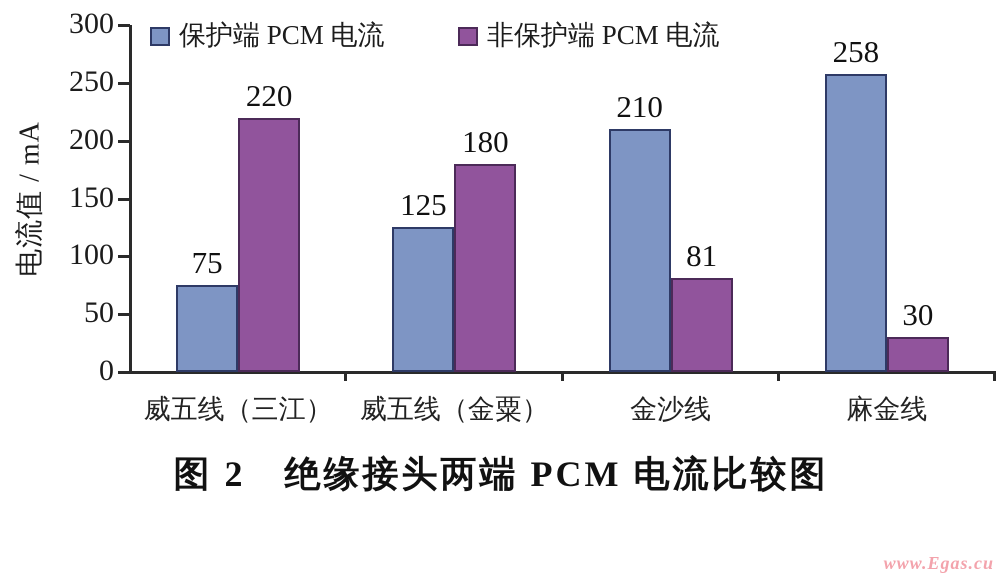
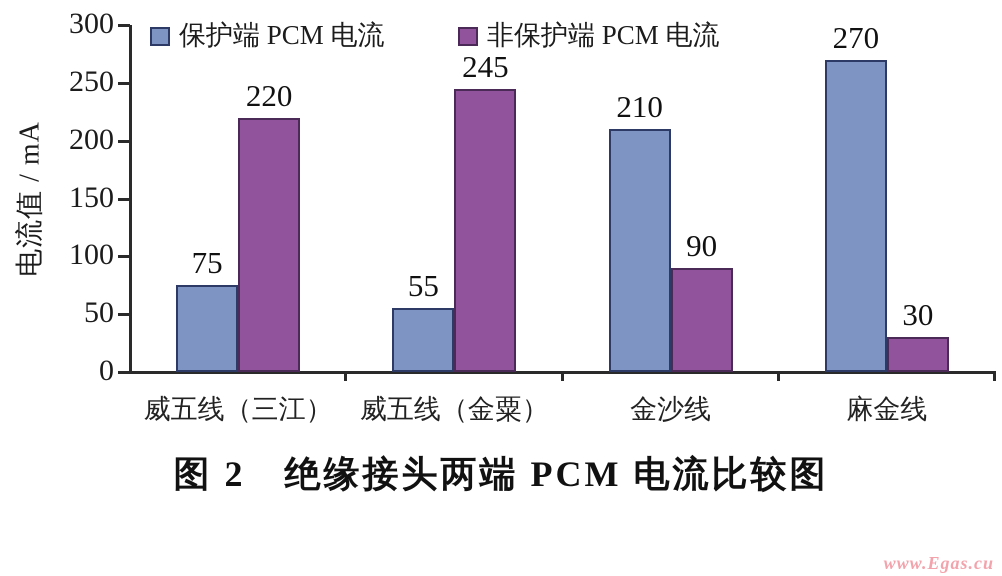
保护端 PCM 电流/威五线（金粟）: 125 -> 55
非保护端 PCM 电流/威五线（金粟）: 180 -> 245
非保护端 PCM 电流/金沙线: 81 -> 90
保护端 PCM 电流/麻金线: 258 -> 270
